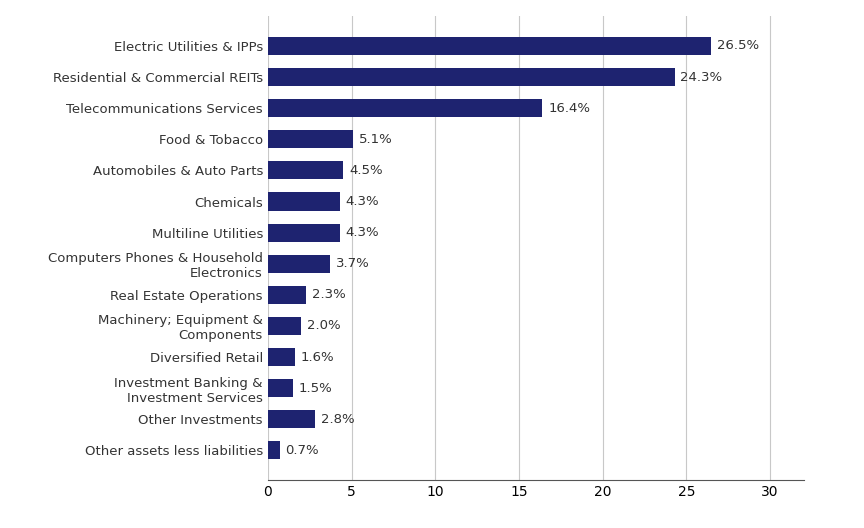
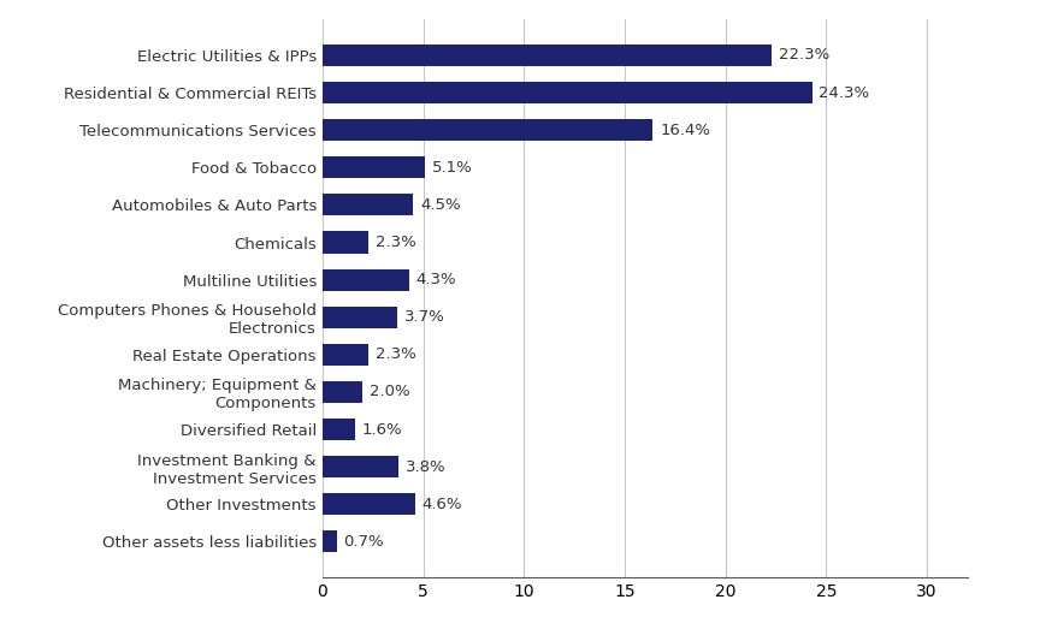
Electric Utilities & IPPs: 26.5% -> 22.3%
Chemicals: 4.3% -> 2.3%
Investment Banking & Investment Services: 1.5% -> 3.8%
Other Investments: 2.8% -> 4.6%
